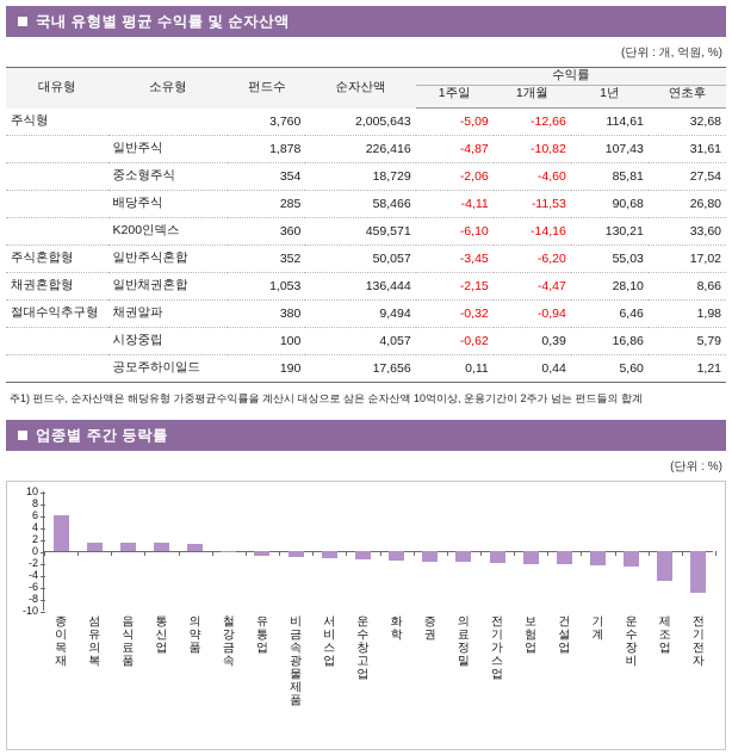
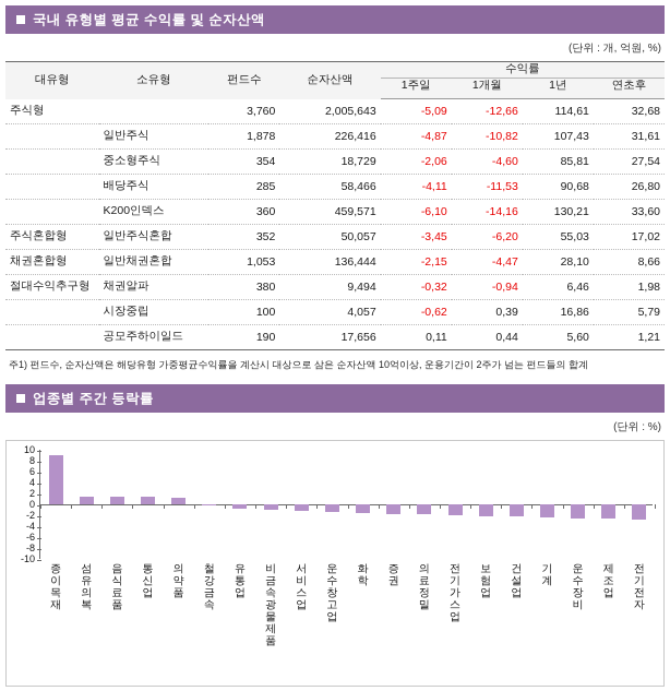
종이목재: 6 -> 9
제조업: -5 -> -3
전기전자: -7 -> -3
